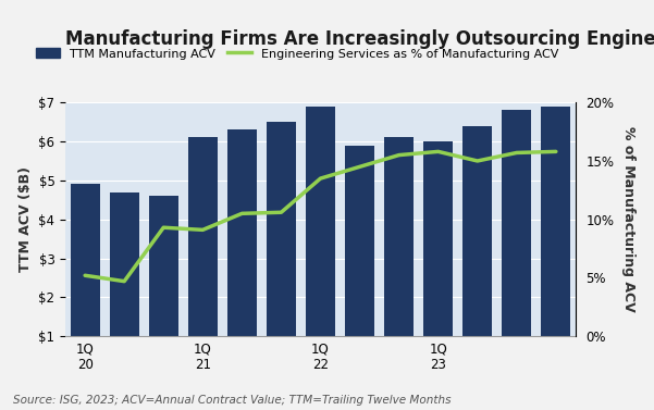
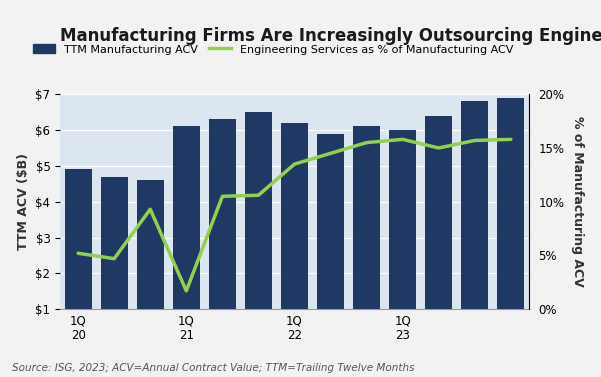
Engineering Services as % of Manufacturing ACV/1Q 21: 9.1% -> 1.7%
TTM Manufacturing ACV/1Q 22: $6.9 -> $6.2
